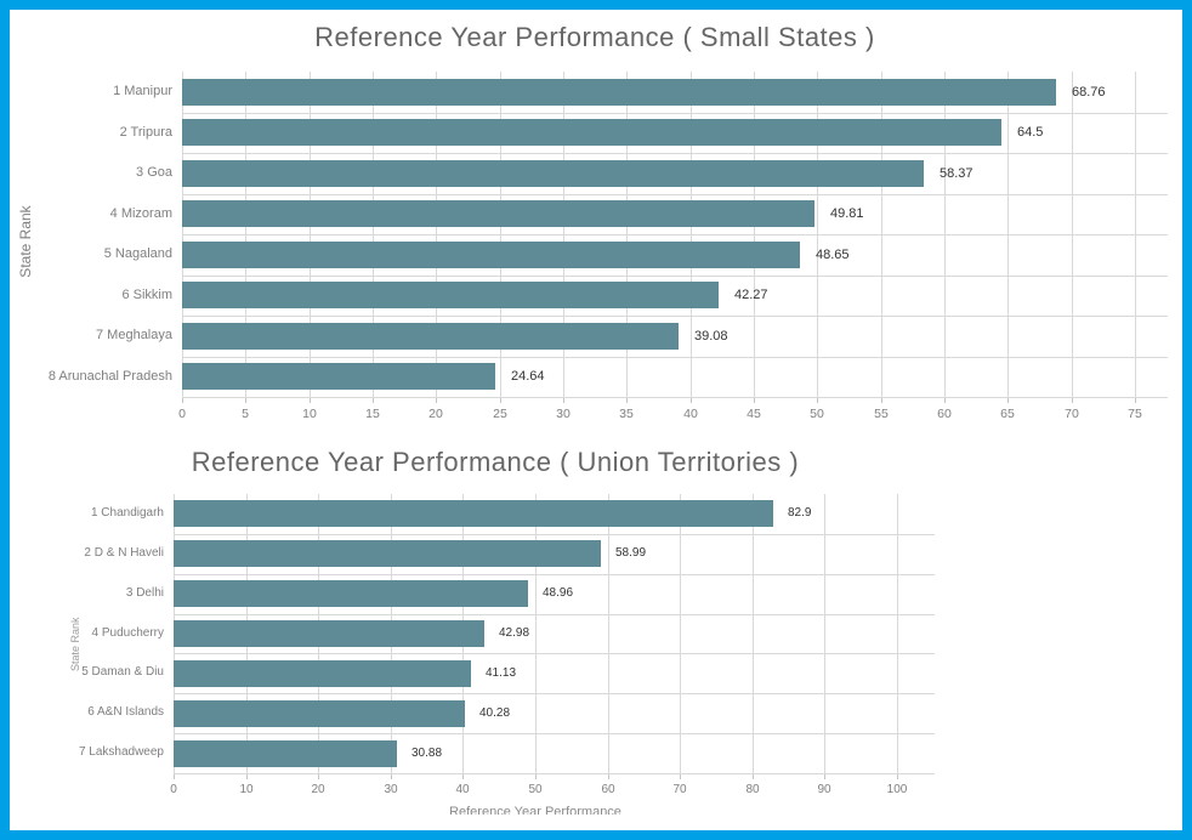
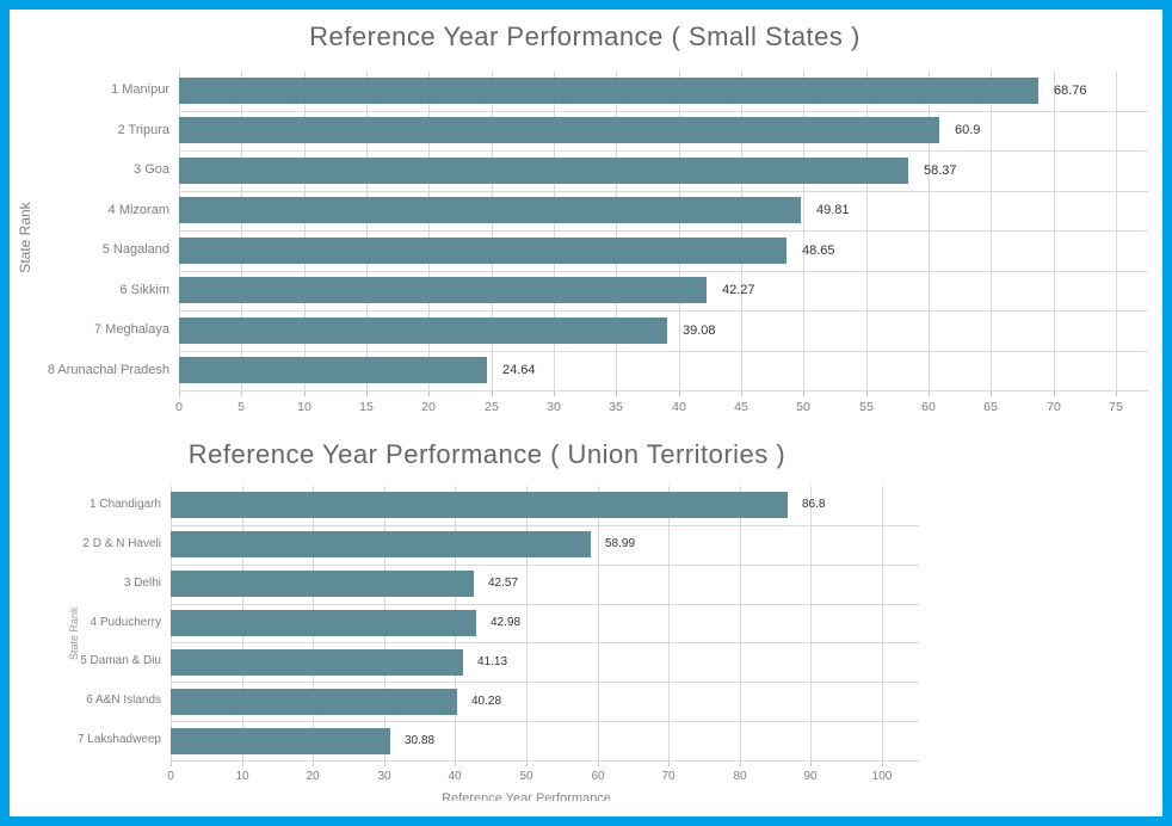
Reference Year Performance ( Small States )/2 Tripura: 64.5 -> 60.9
Reference Year Performance ( Union Territories )/1 Chandigarh: 82.9 -> 86.8
Reference Year Performance ( Union Territories )/3 Delhi: 48.96 -> 42.57
